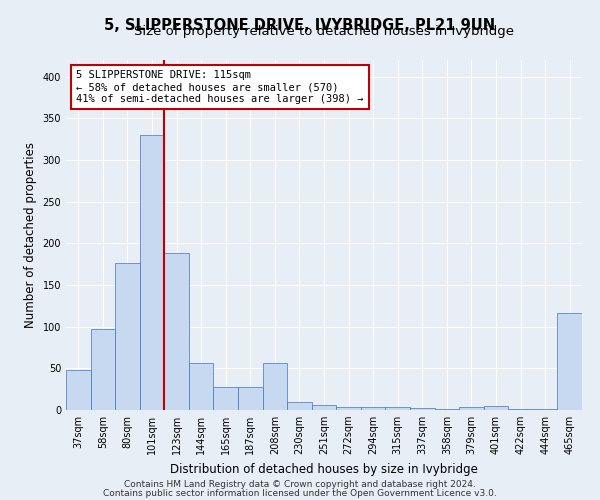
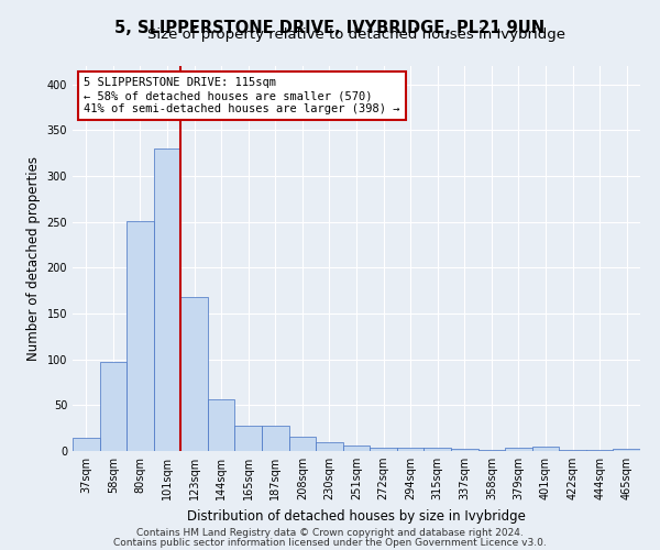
37sqm: 48 -> 15
80sqm: 176 -> 251
123sqm: 188 -> 168
208sqm: 56 -> 16
465sqm: 116 -> 3
